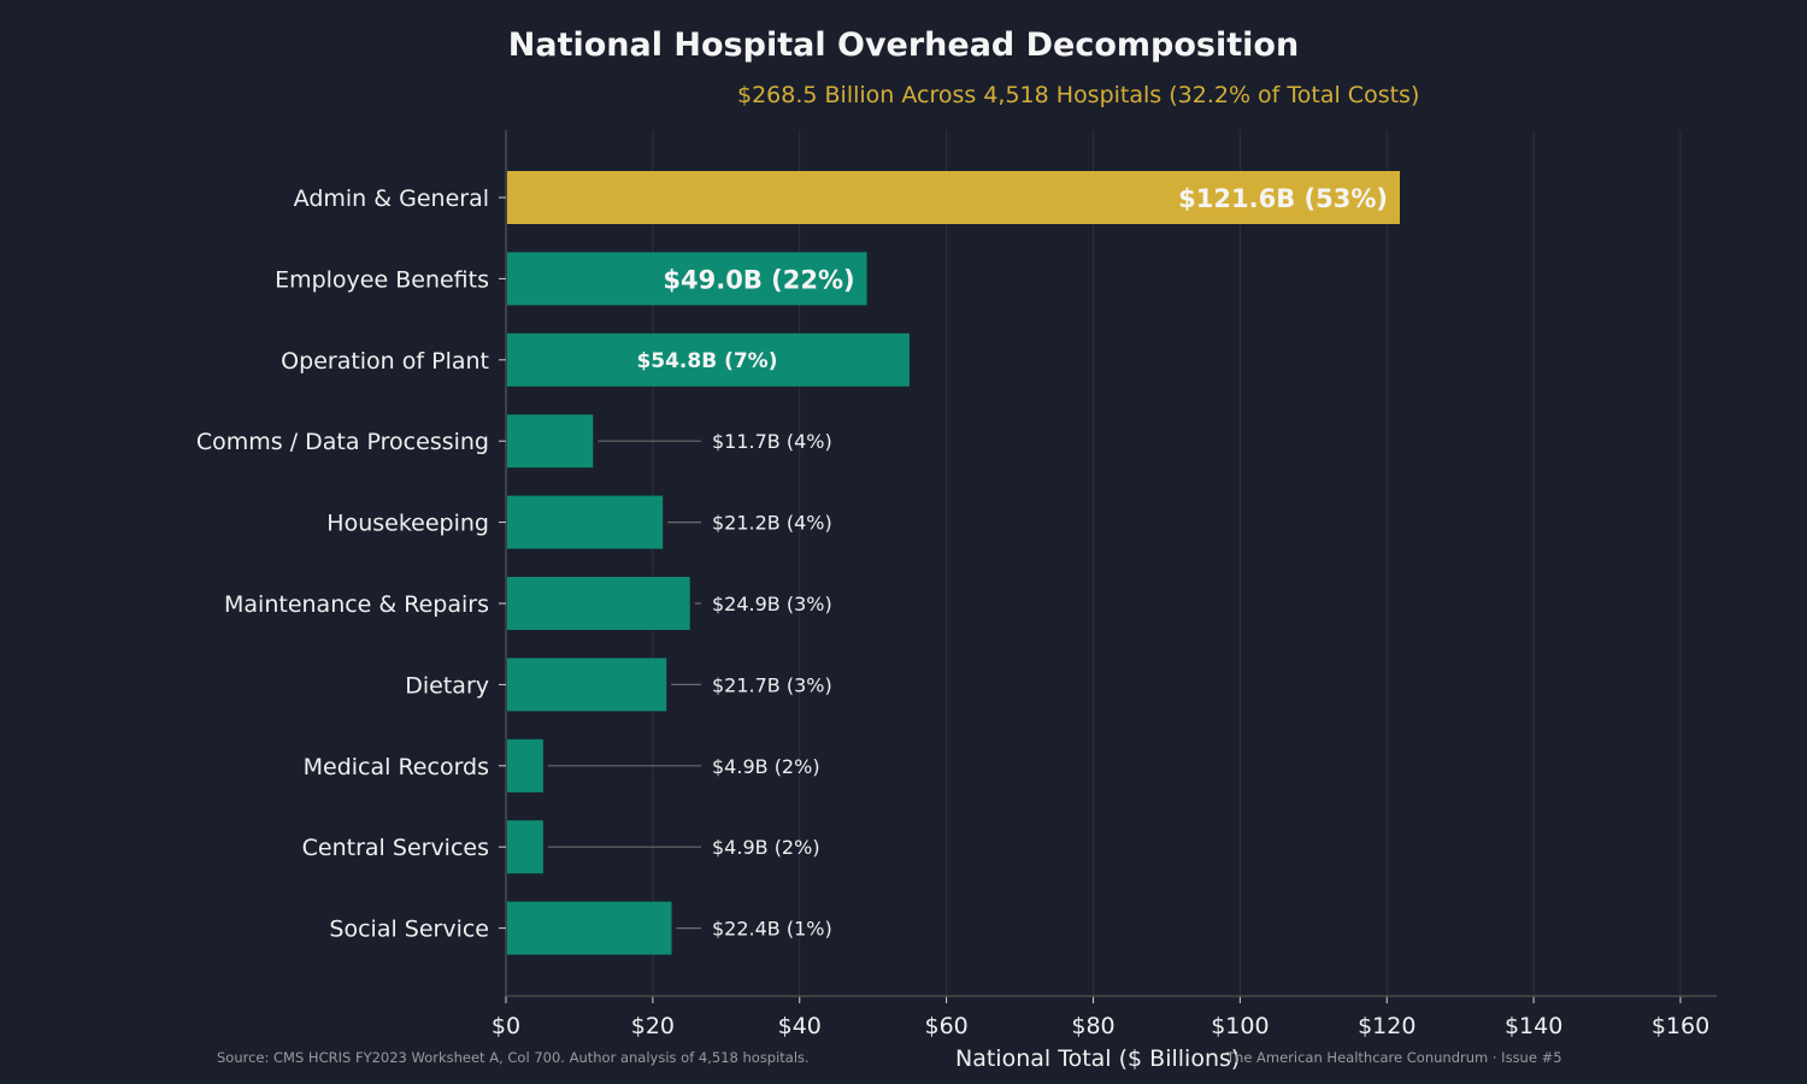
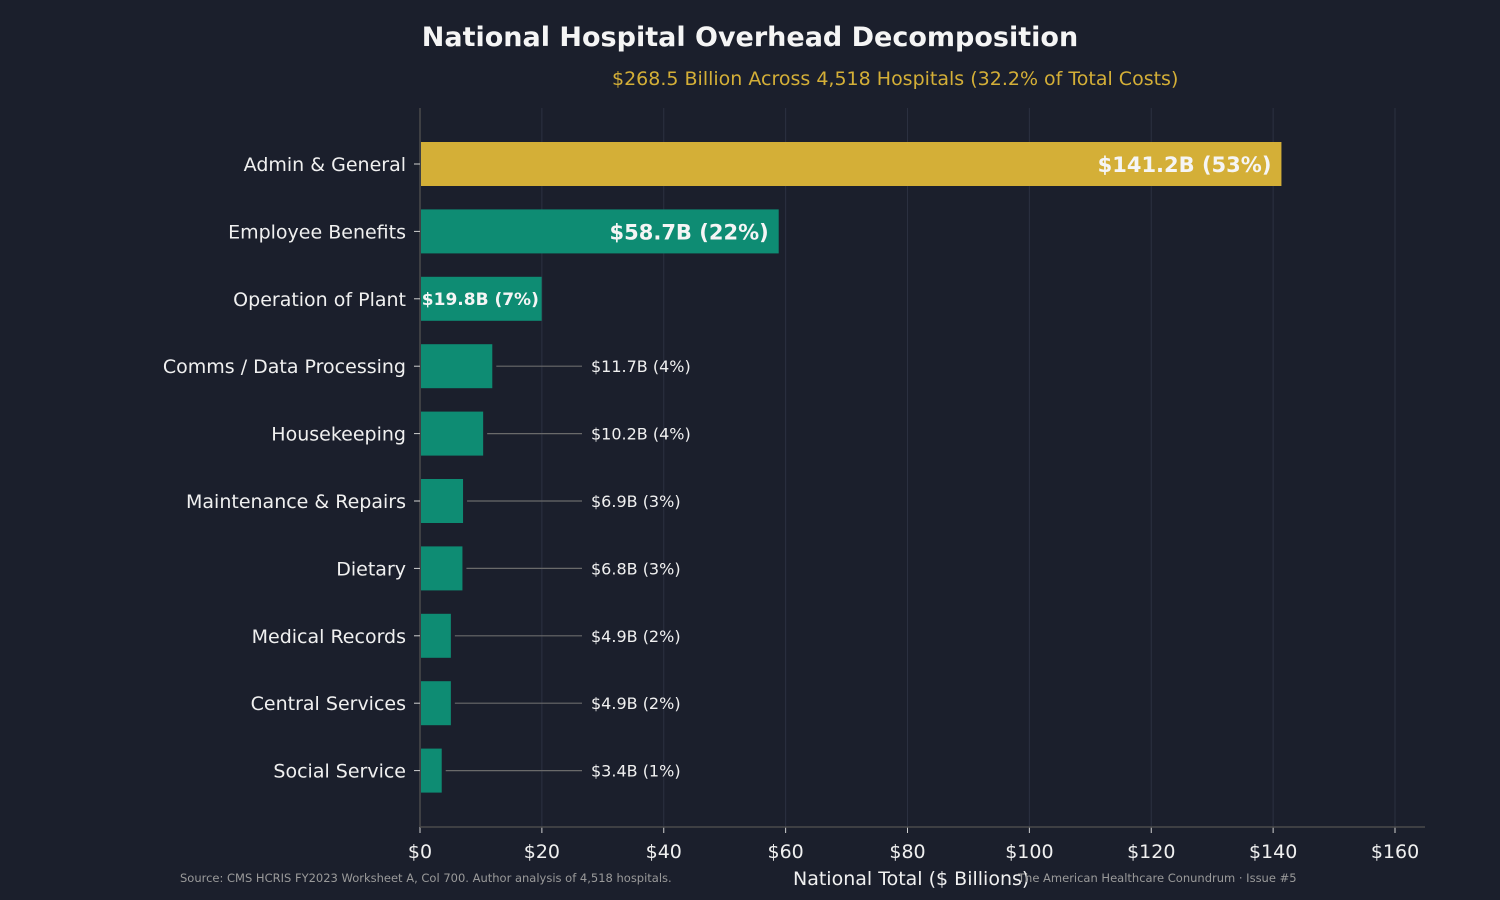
Admin & General: $121.6B -> $141.2B
Employee Benefits: $49.0B -> $58.7B
Operation of Plant: $54.8B -> $19.8B
Housekeeping: $21.2B -> $10.2B
Maintenance & Repairs: $24.9B -> $6.9B
Dietary: $21.7B -> $6.8B
Social Service: $22.4B -> $3.4B
